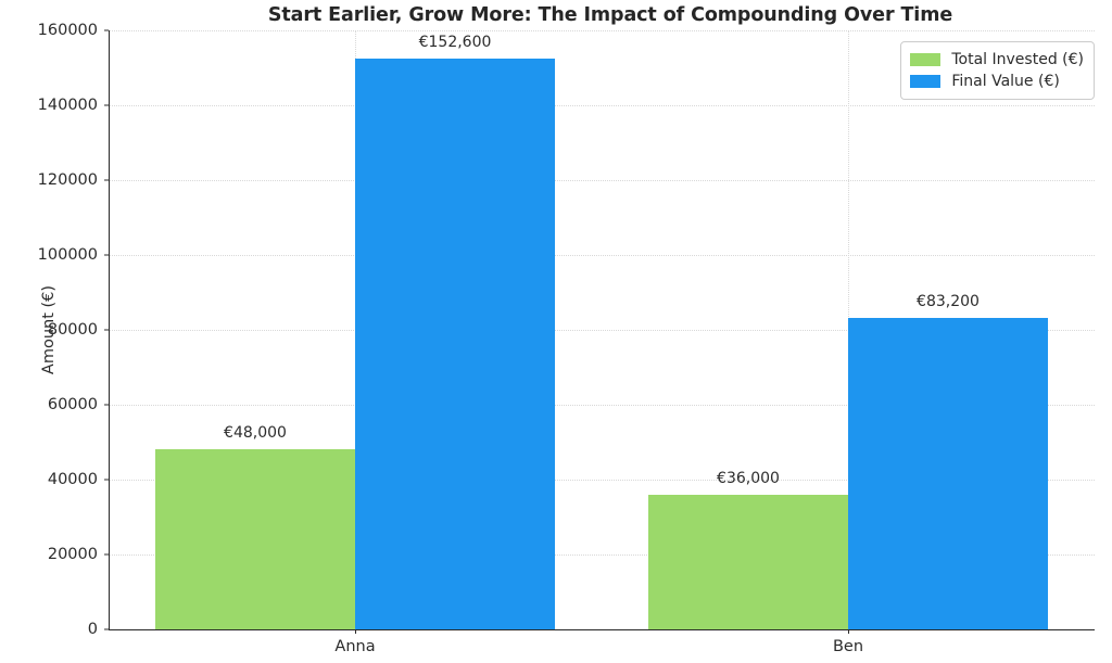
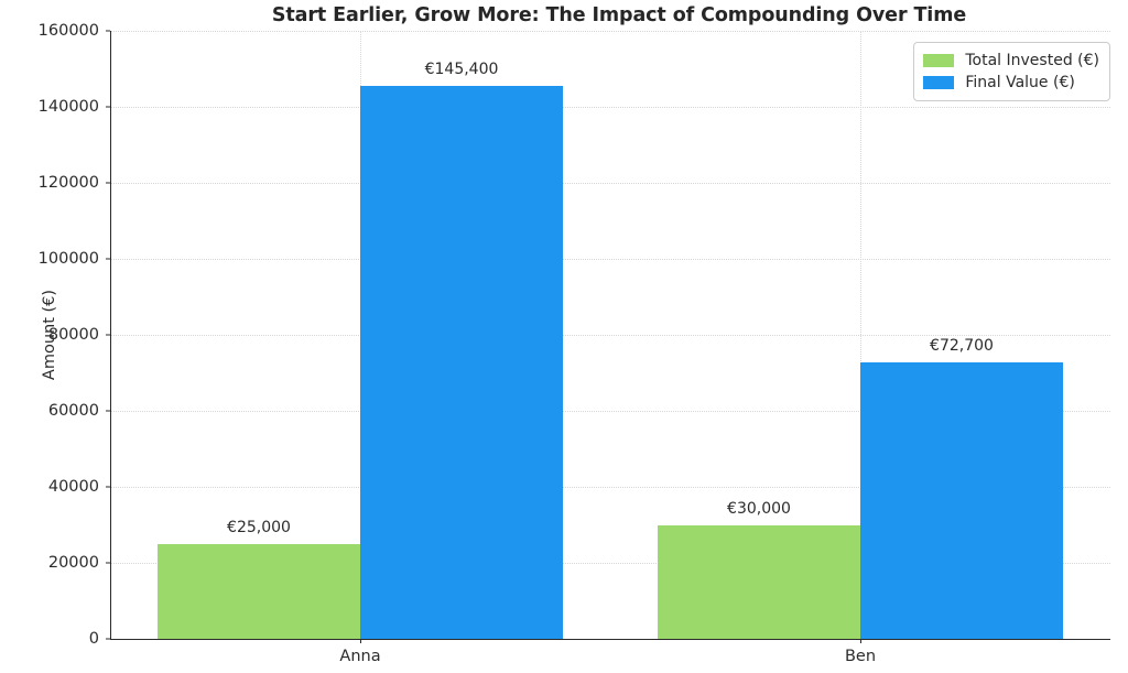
Total Invested (€)/Anna: €48,000 -> €25,000
Final Value (€)/Anna: €152,600 -> €145,400
Total Invested (€)/Ben: €36,000 -> €30,000
Final Value (€)/Ben: €83,200 -> €72,700
